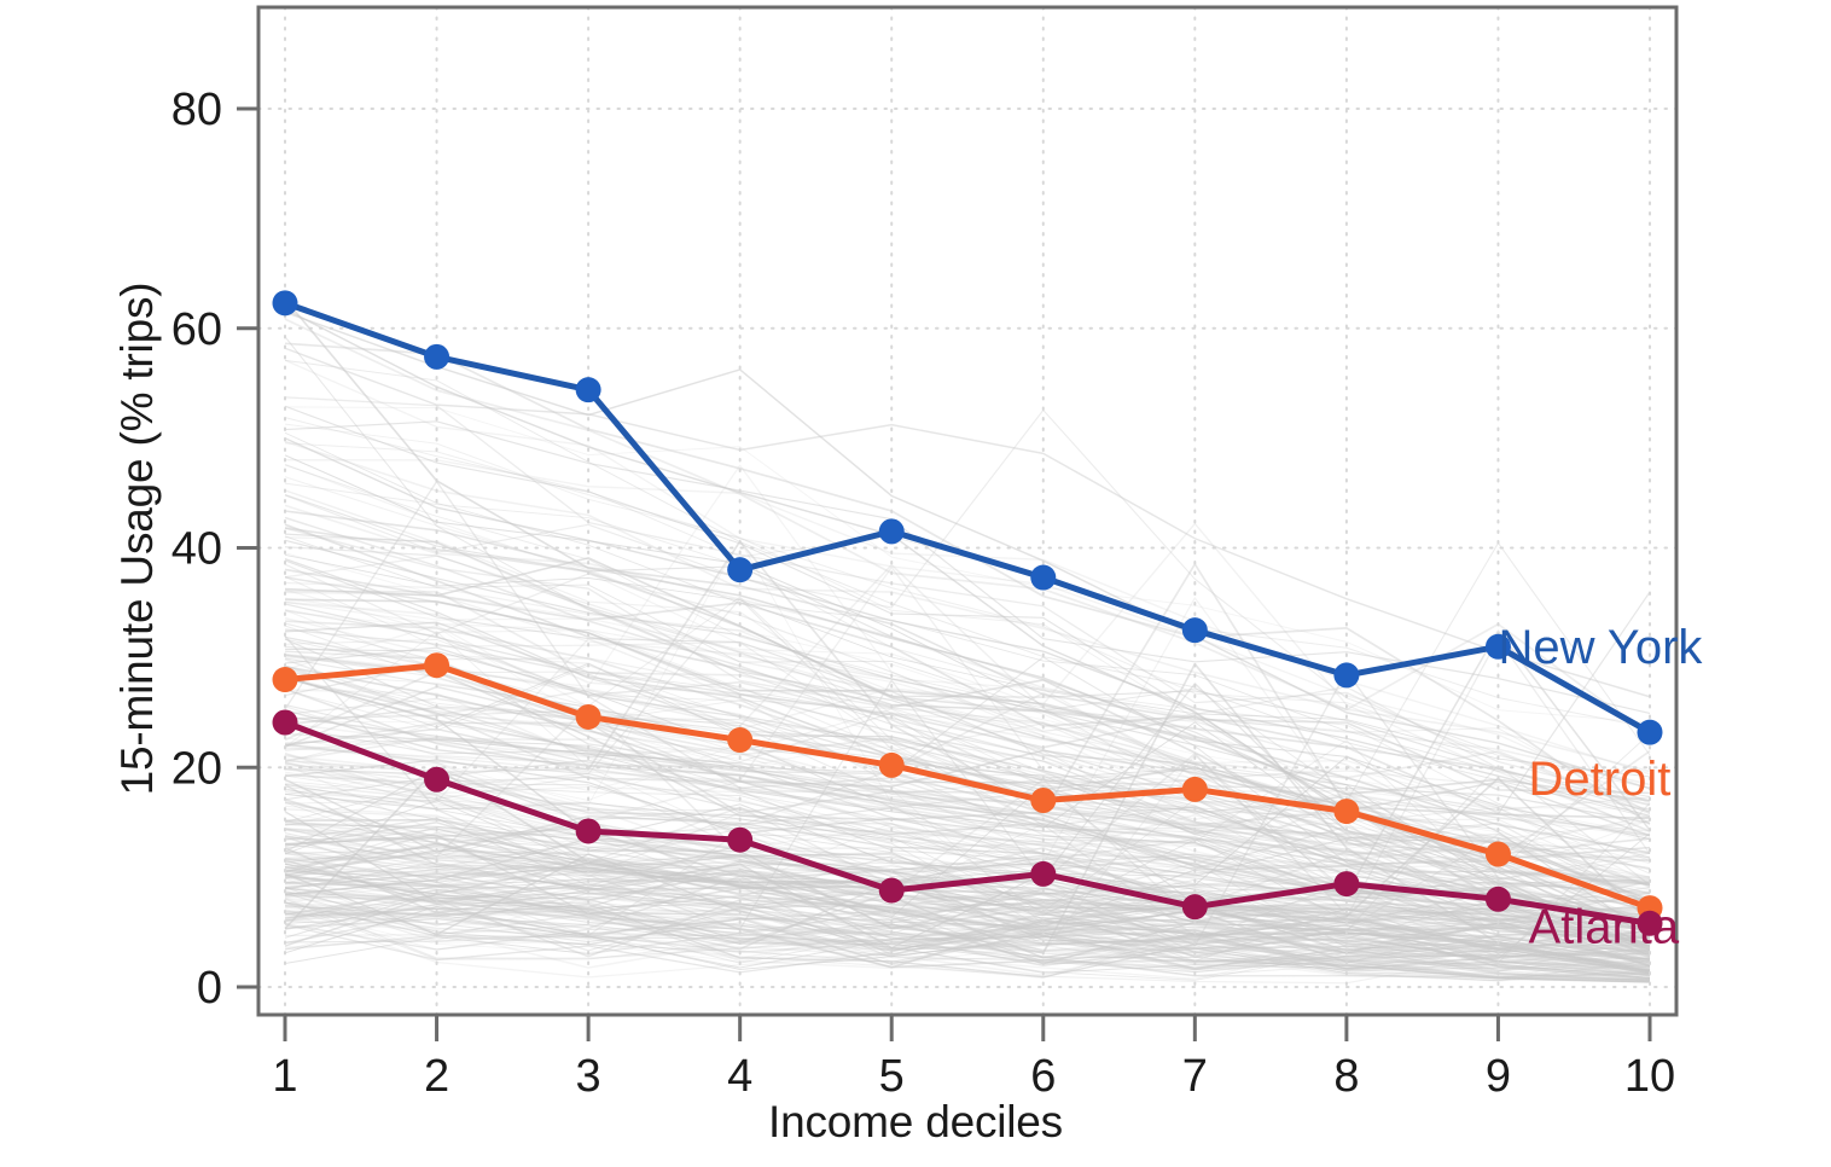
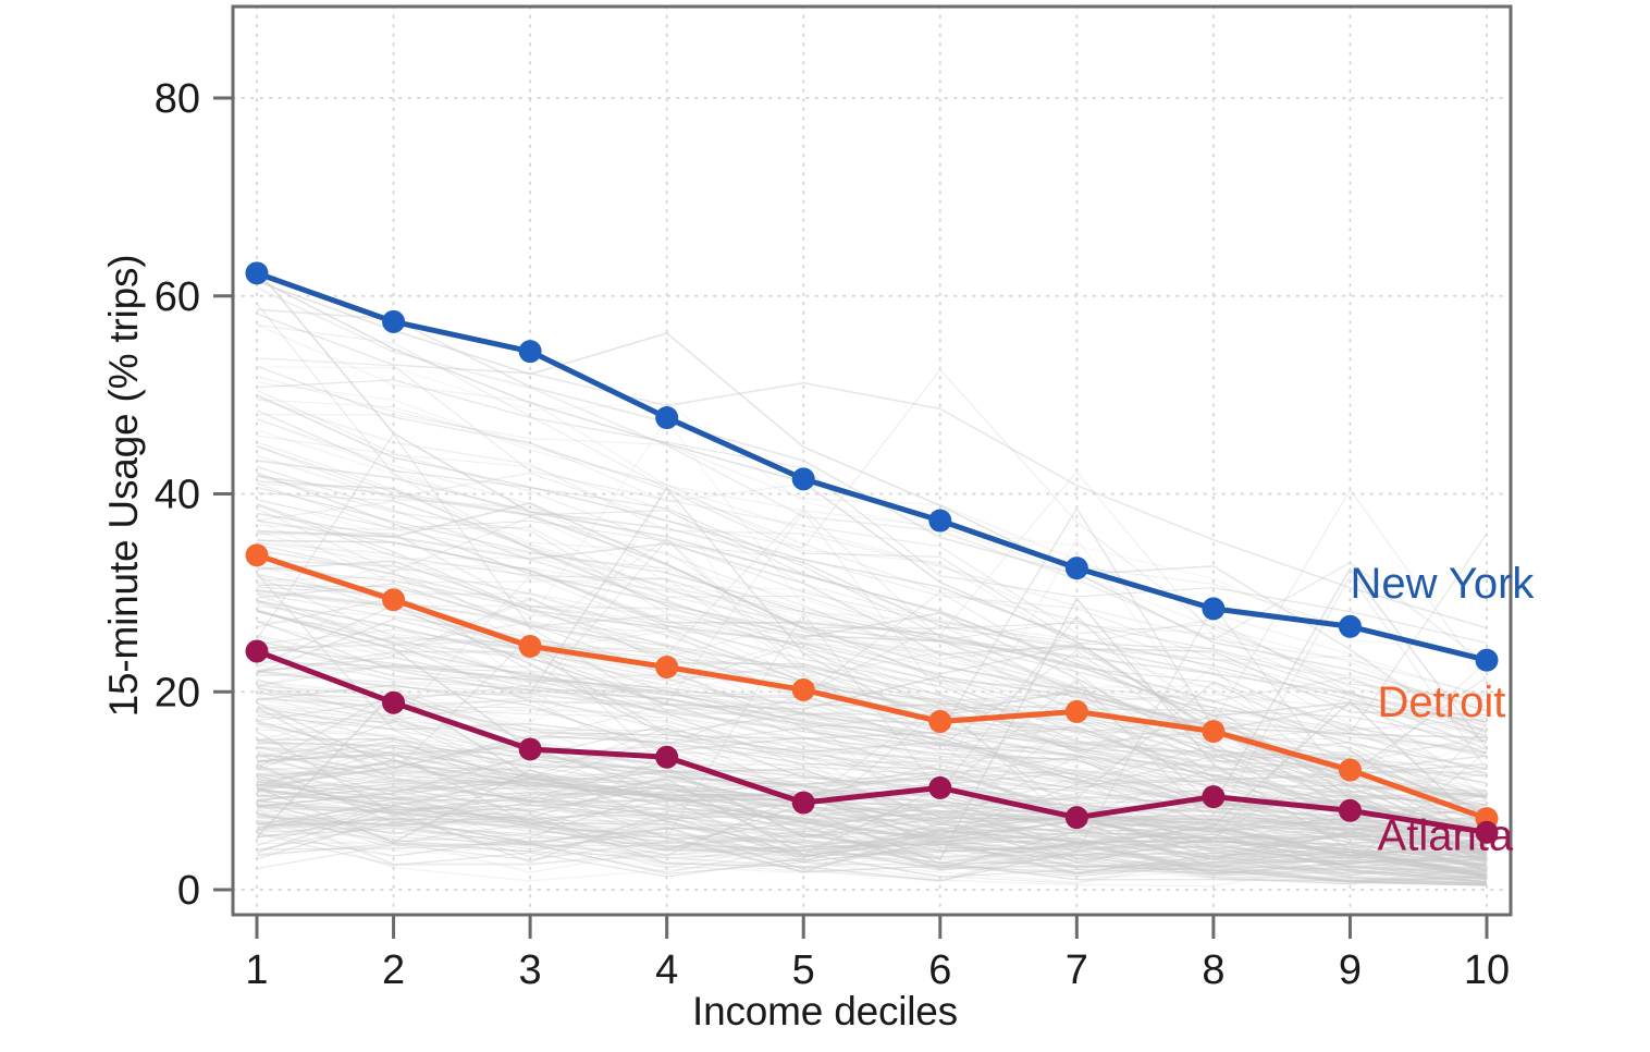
Detroit/1: 28 -> 34
New York/4: 38 -> 48
New York/9: 31 -> 27
